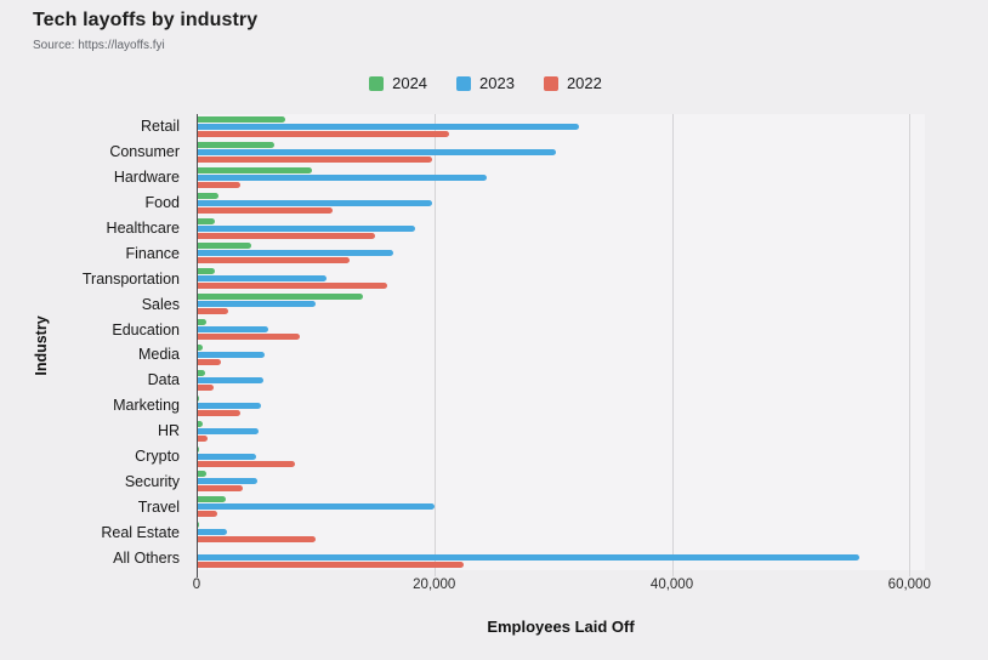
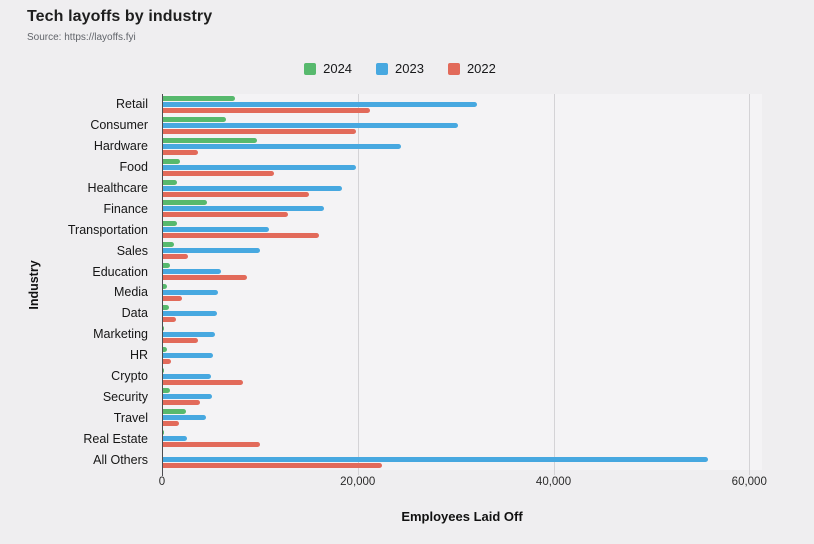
2024/Sales: 14000 -> 1000
2023/Travel: 20000 -> 4000
